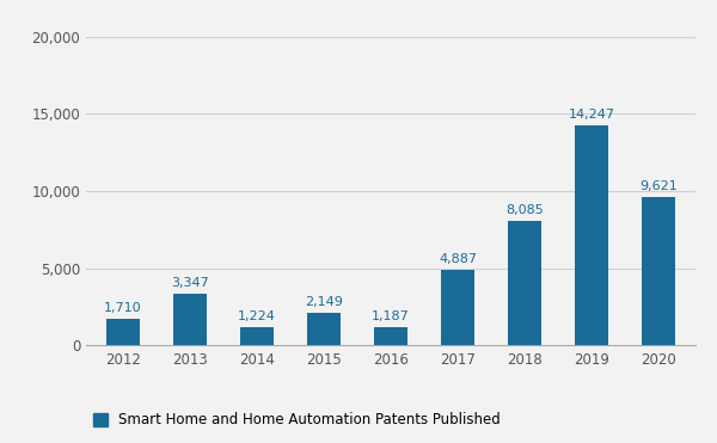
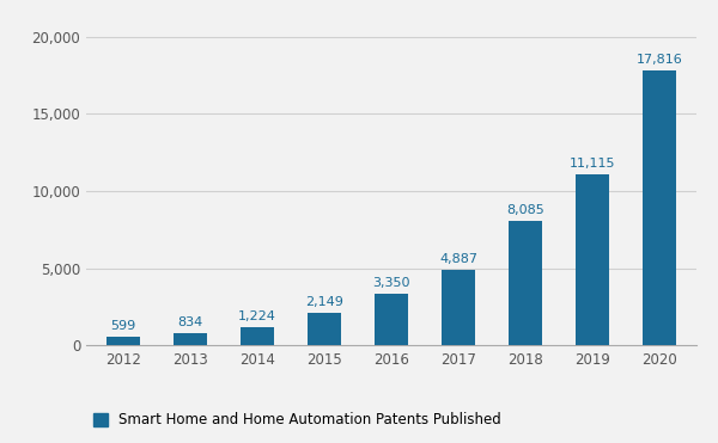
2012: 1,710 -> 599
2013: 3,347 -> 834
2016: 1,187 -> 3,350
2019: 14,247 -> 11,115
2020: 9,621 -> 17,816
